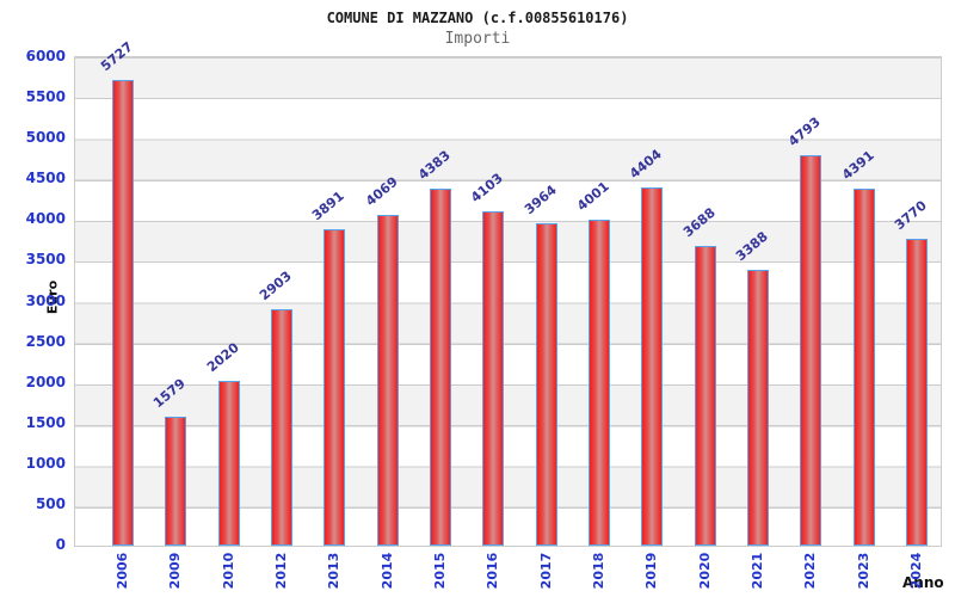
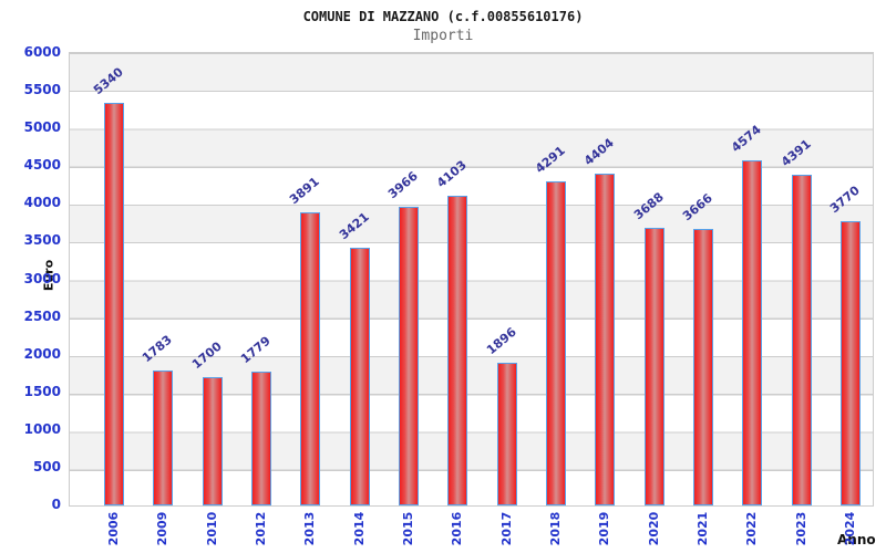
2006: 5727 -> 5340
2009: 1579 -> 1783
2010: 2020 -> 1700
2012: 2903 -> 1779
2014: 4069 -> 3421
2015: 4383 -> 3966
2017: 3964 -> 1896
2018: 4001 -> 4291
2021: 3388 -> 3666
2022: 4793 -> 4574
